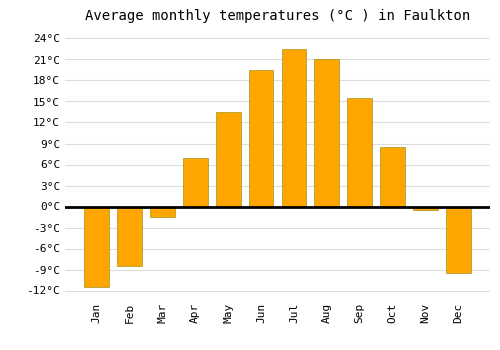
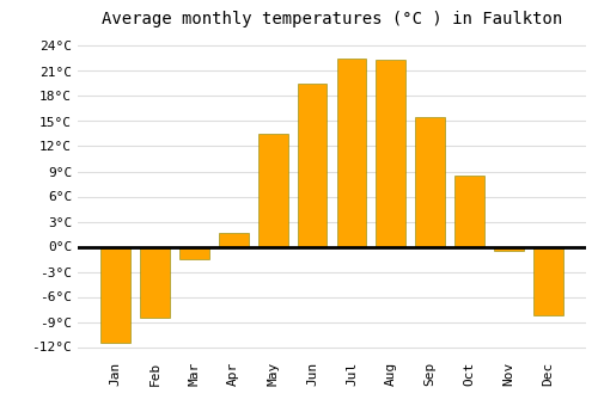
Apr: 7.0°C -> 1.6°C
Aug: 21.0°C -> 22.4°C
Dec: -9.5°C -> -8.2°C
